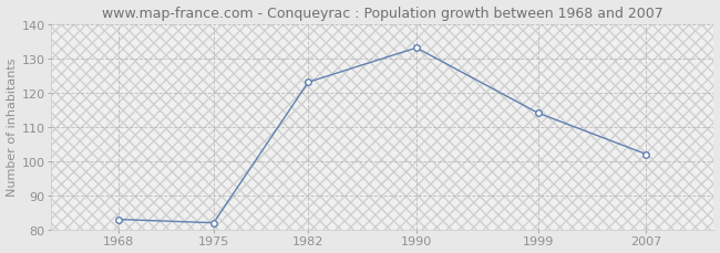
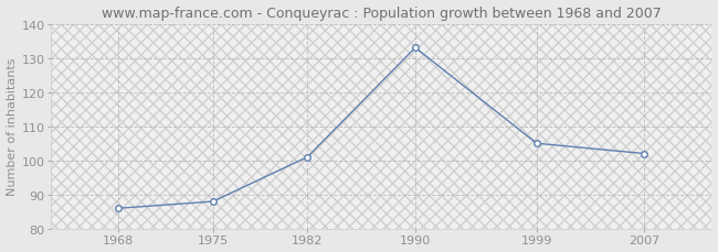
1968: 83 -> 86
1975: 82 -> 88
1982: 123 -> 101
1999: 114 -> 105
